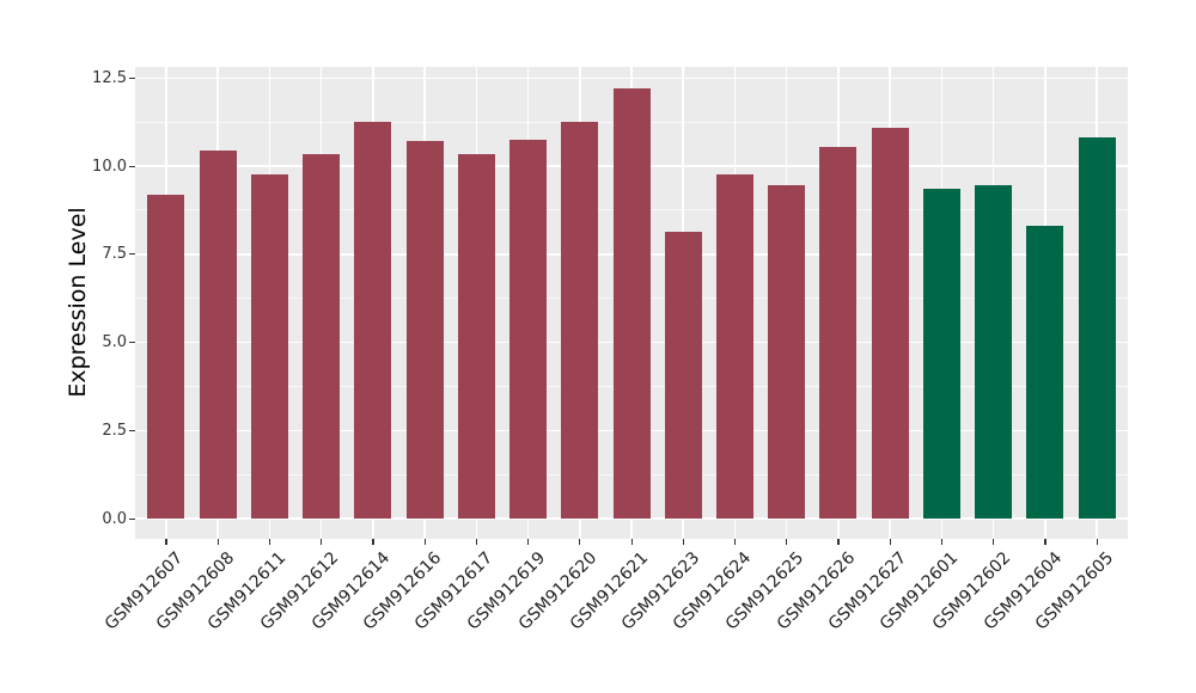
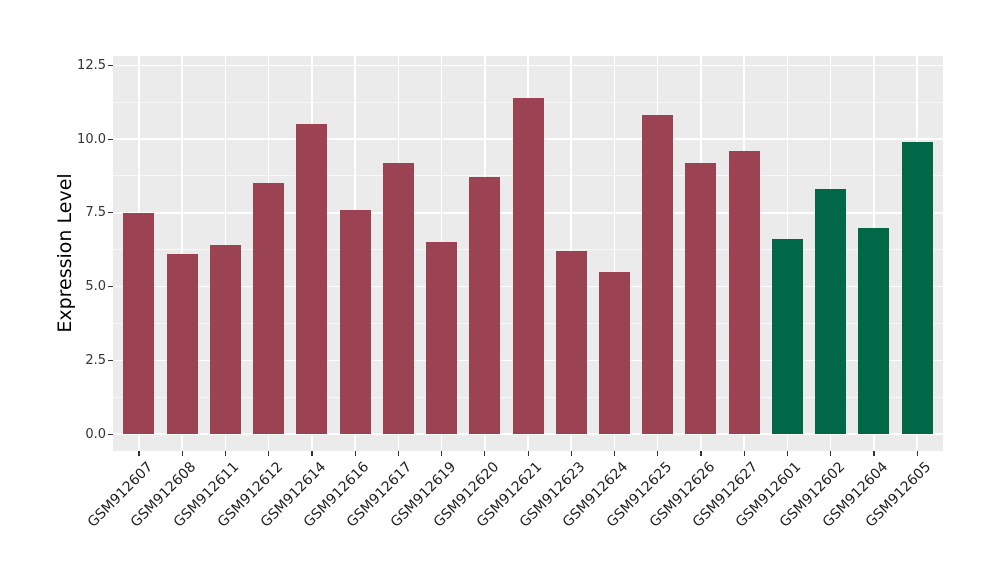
GSM912607: 9.2 -> 7.5
GSM912608: 10.4 -> 6.1
GSM912611: 9.8 -> 6.4
GSM912612: 10.3 -> 8.5
GSM912614: 11.2 -> 10.5
GSM912616: 10.7 -> 7.6
GSM912617: 10.3 -> 9.2
GSM912619: 10.8 -> 6.5
GSM912620: 11.2 -> 8.7
GSM912621: 12.2 -> 11.4
GSM912623: 8.2 -> 6.2
GSM912624: 9.8 -> 5.5
GSM912625: 9.4 -> 10.8
GSM912626: 10.6 -> 9.2
GSM912627: 11.1 -> 9.6
GSM912601: 9.3 -> 6.6
GSM912602: 9.4 -> 8.3
GSM912604: 8.3 -> 7.0
GSM912605: 10.8 -> 9.9
